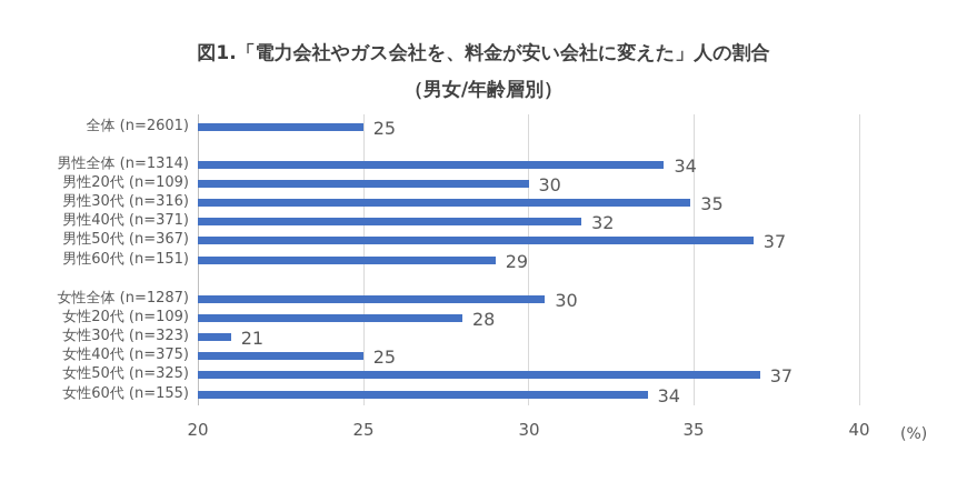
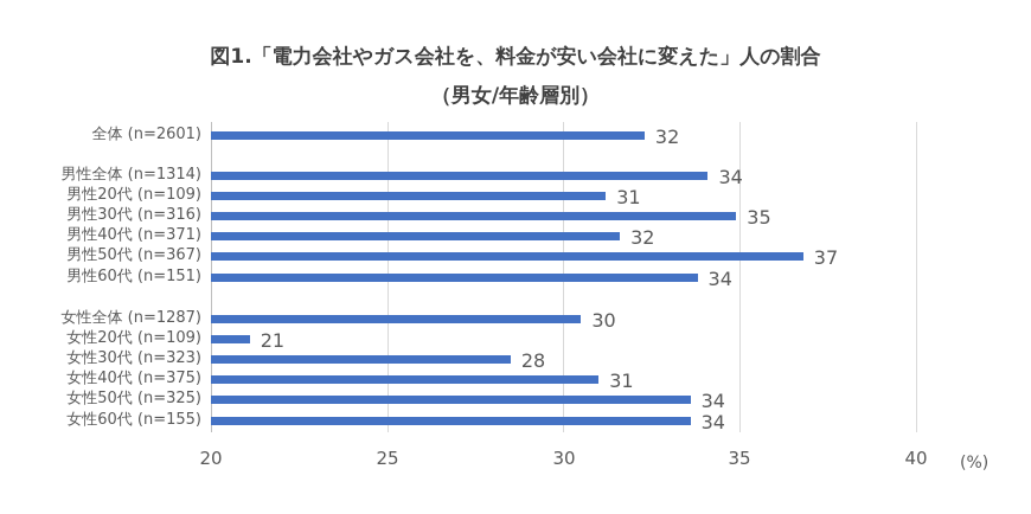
全体 (n=2601): 25 -> 32
男性20代 (n=109): 30 -> 31
男性60代 (n=151): 29 -> 34
女性20代 (n=109): 28 -> 21
女性30代 (n=323): 21 -> 28
女性40代 (n=375): 25 -> 31
女性50代 (n=325): 37 -> 34
